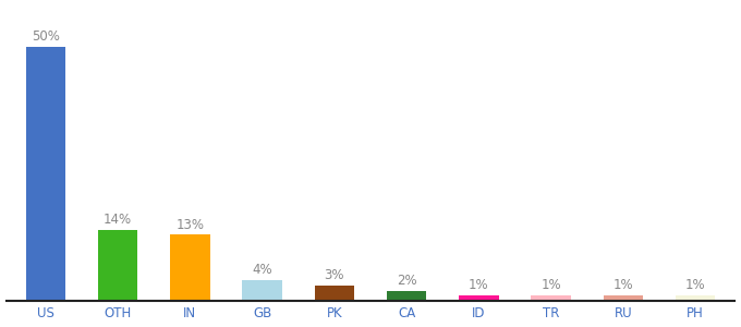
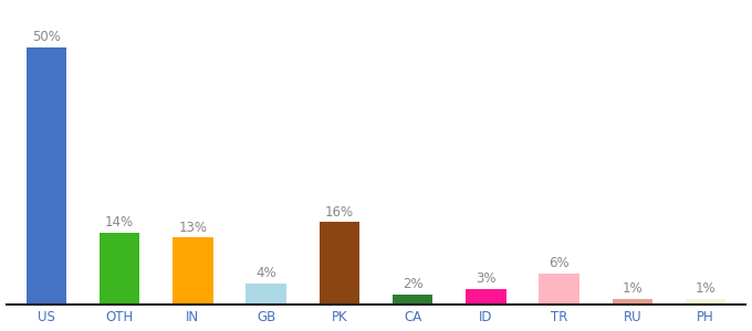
PK: 3% -> 16%
ID: 1% -> 3%
TR: 1% -> 6%
